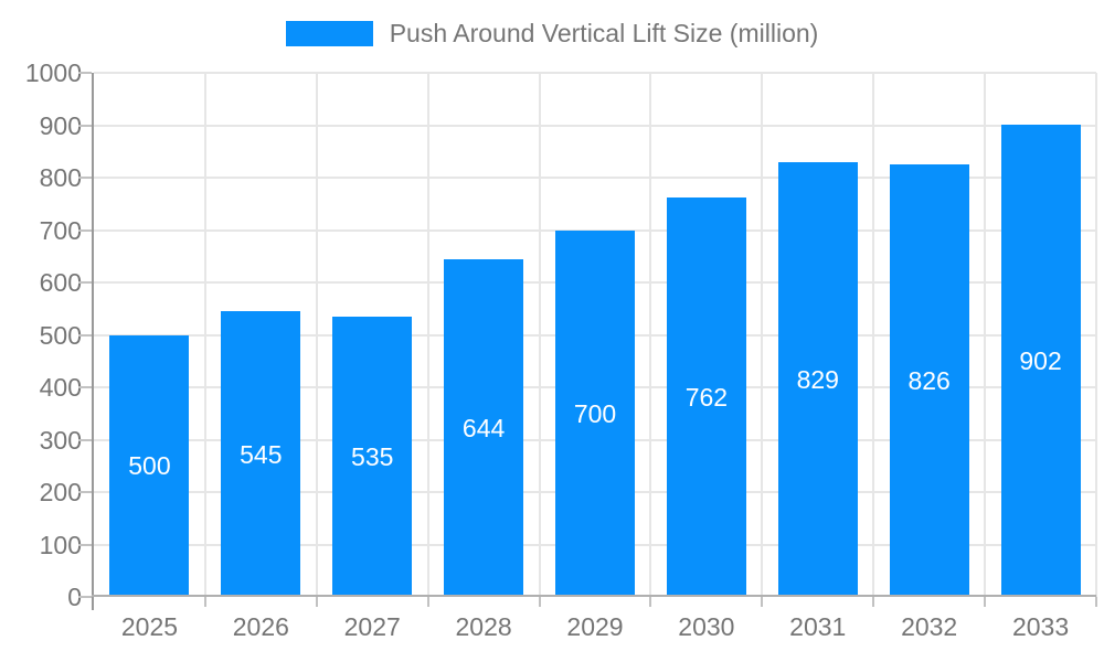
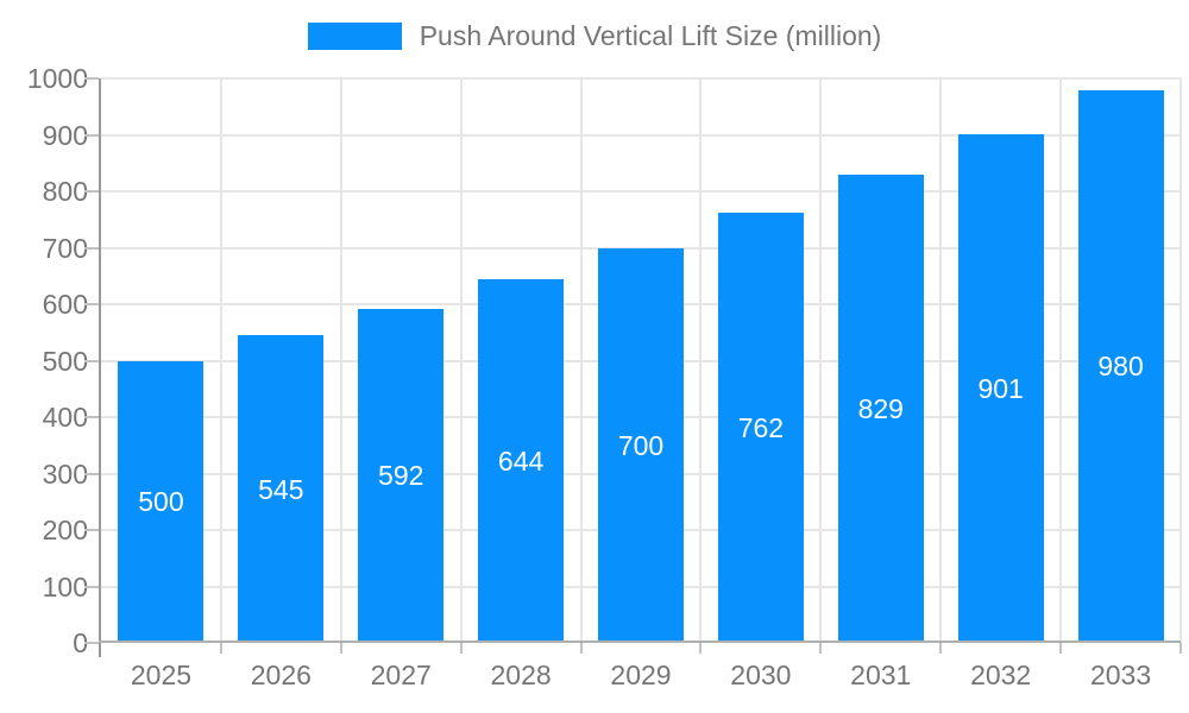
2027: 535 -> 592
2032: 826 -> 901
2033: 902 -> 980
